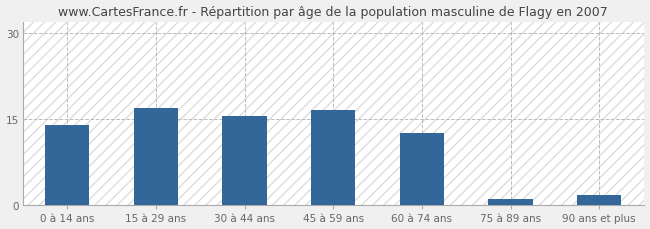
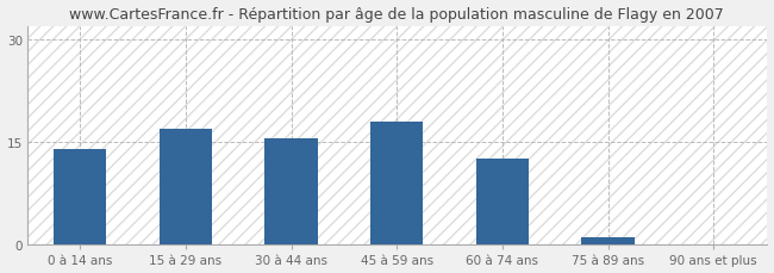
45 à 59 ans: 16.6 -> 18.0
90 ans et plus: 1.8 -> 0.1
